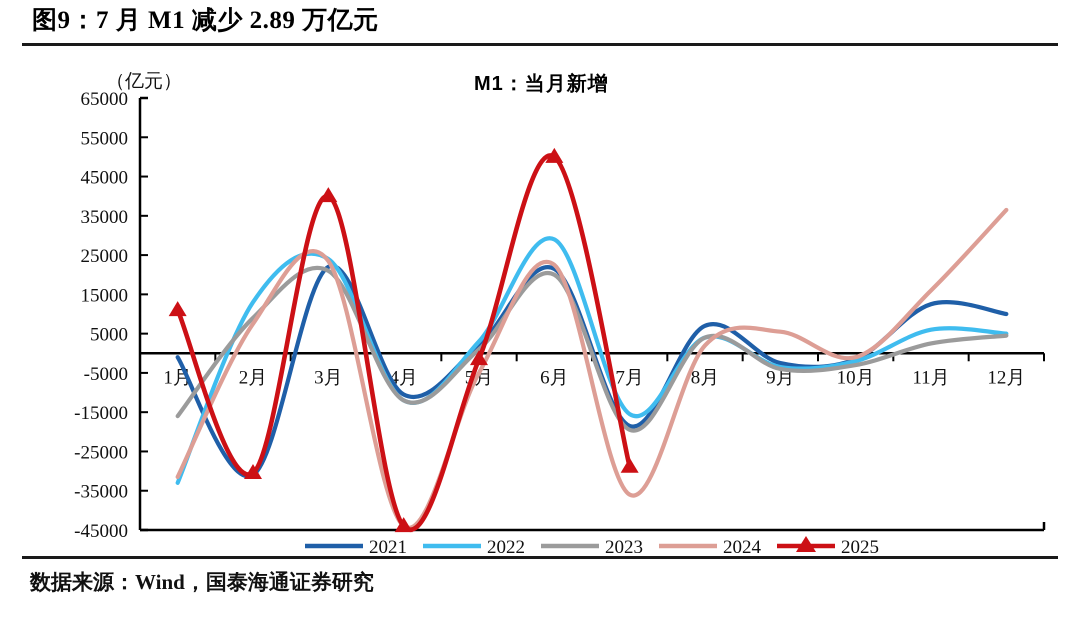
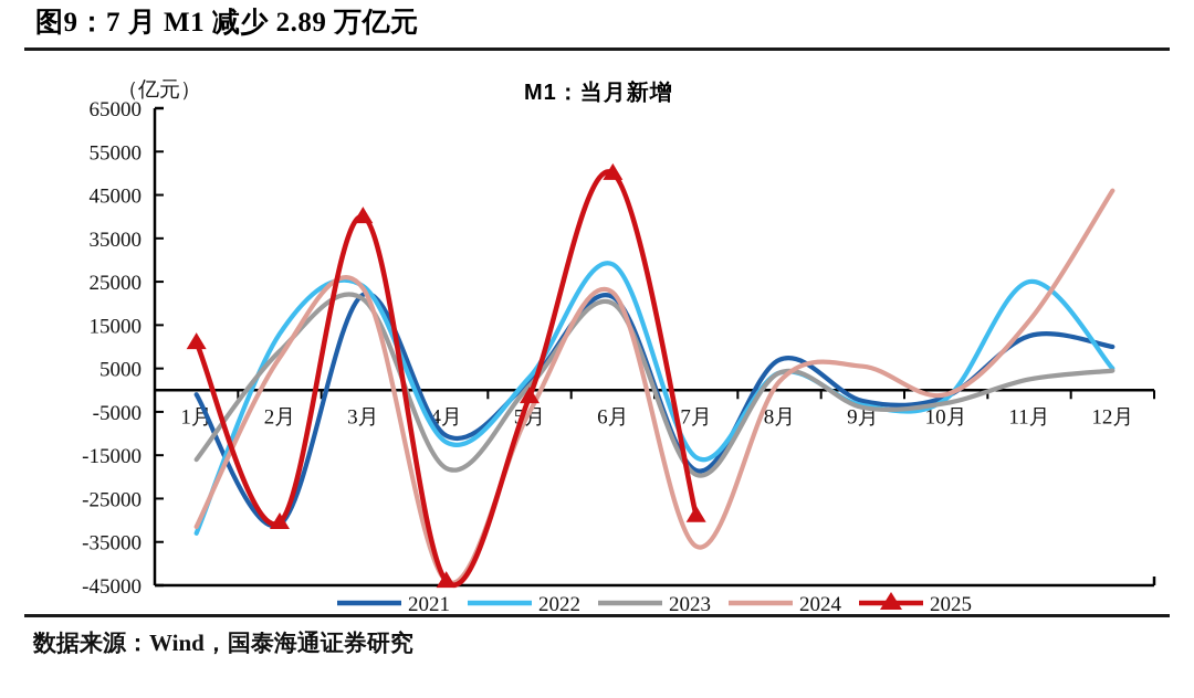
2023/4月: -12000 -> -18000
2022/11月: 6000 -> 25000
2024/12月: 36000 -> 46000
